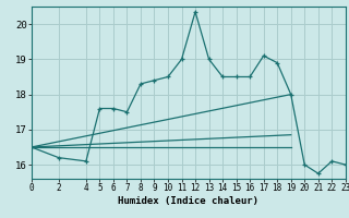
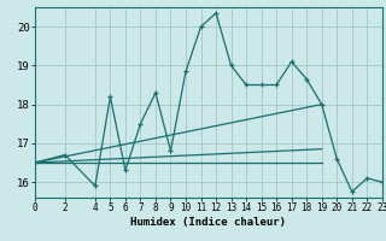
2: 16.20 -> 16.70
4: 16.10 -> 15.90
5: 17.60 -> 18.20
6: 17.60 -> 16.30
9: 18.40 -> 16.80
10: 18.50 -> 18.85
11: 19.00 -> 20.00
18: 18.90 -> 18.65
20: 16.00 -> 16.60
